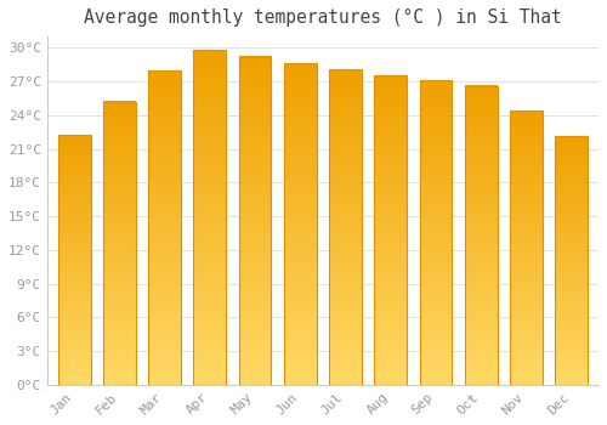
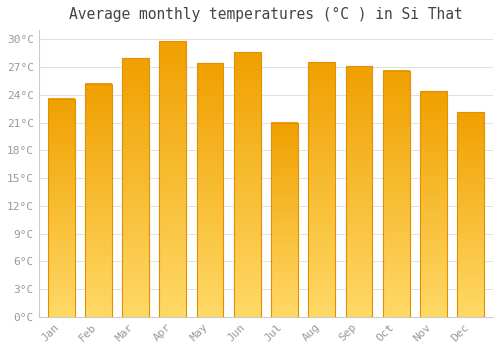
Jan: 22.2°C -> 23.6°C
May: 29.2°C -> 27.4°C
Jul: 28.1°C -> 21.0°C
